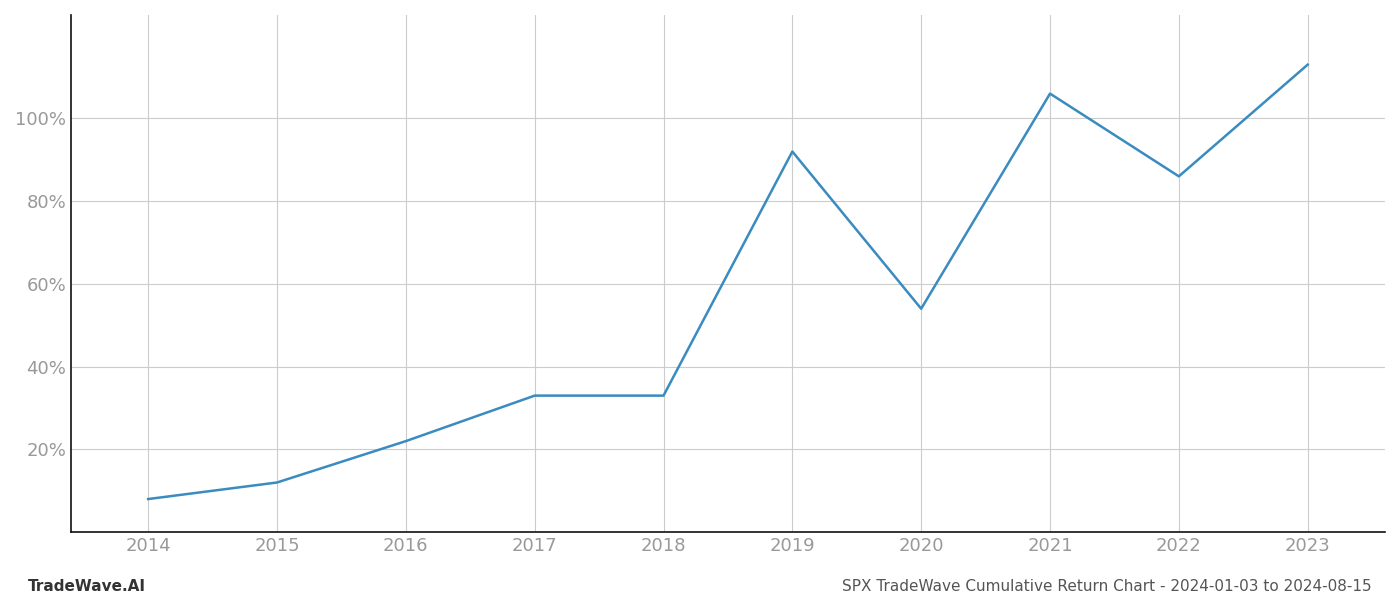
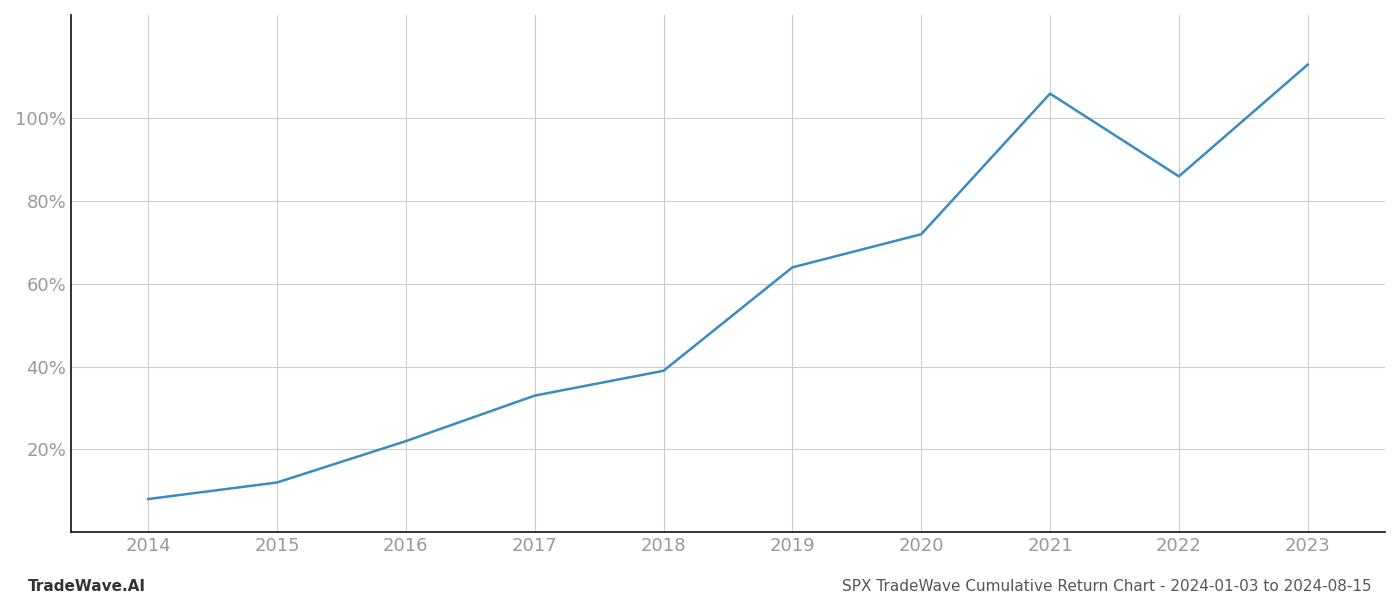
2018: 33% -> 39%
2019: 92% -> 64%
2020: 54% -> 72%
